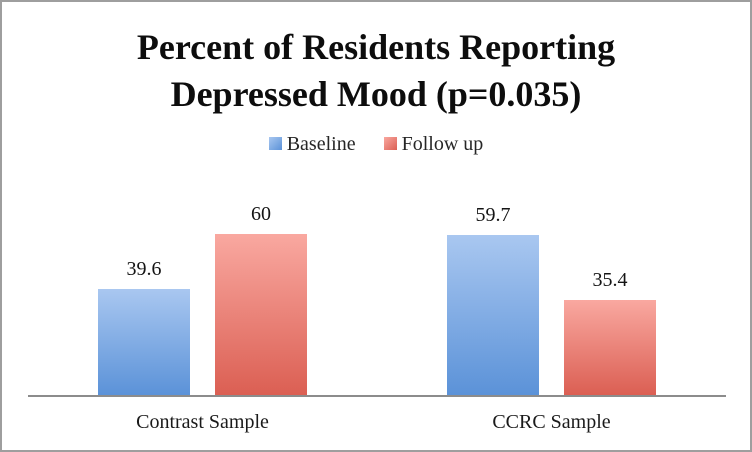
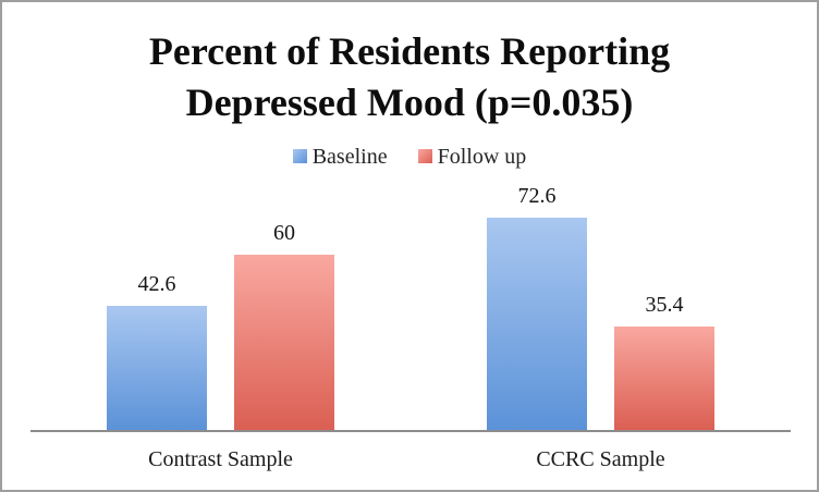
Baseline/Contrast Sample: 39.6 -> 42.6
Baseline/CCRC Sample: 59.7 -> 72.6
